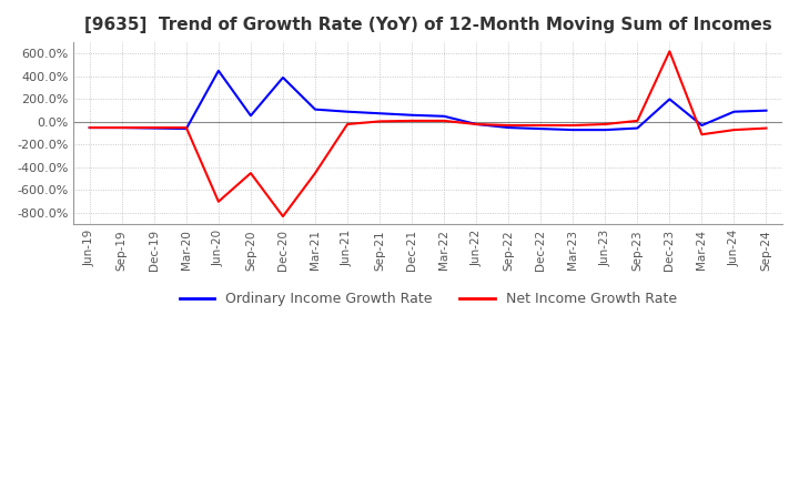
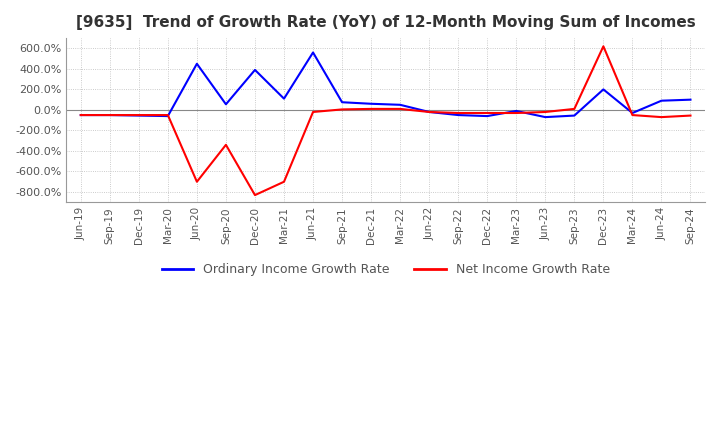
Net Income Growth Rate/Sep-20: -450% -> -340%
Net Income Growth Rate/Mar-21: -450% -> -700%
Ordinary Income Growth Rate/Jun-21: 90% -> 560%
Ordinary Income Growth Rate/Mar-23: -70% -> -10%
Net Income Growth Rate/Mar-24: -110% -> -50%
